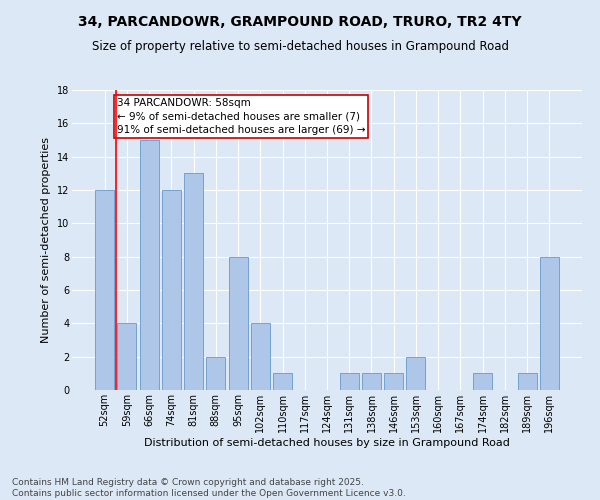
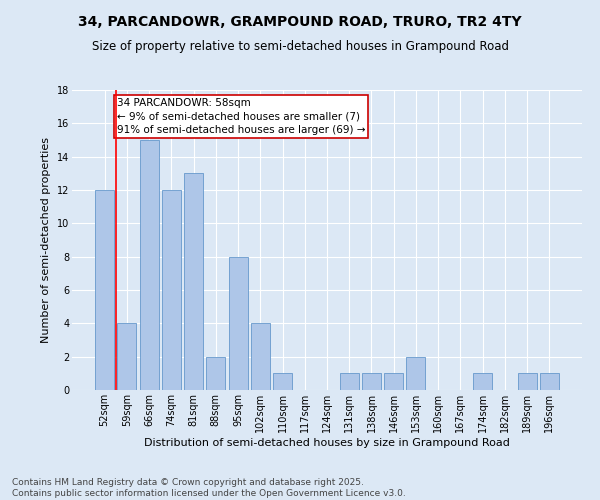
196sqm: 8 -> 1
